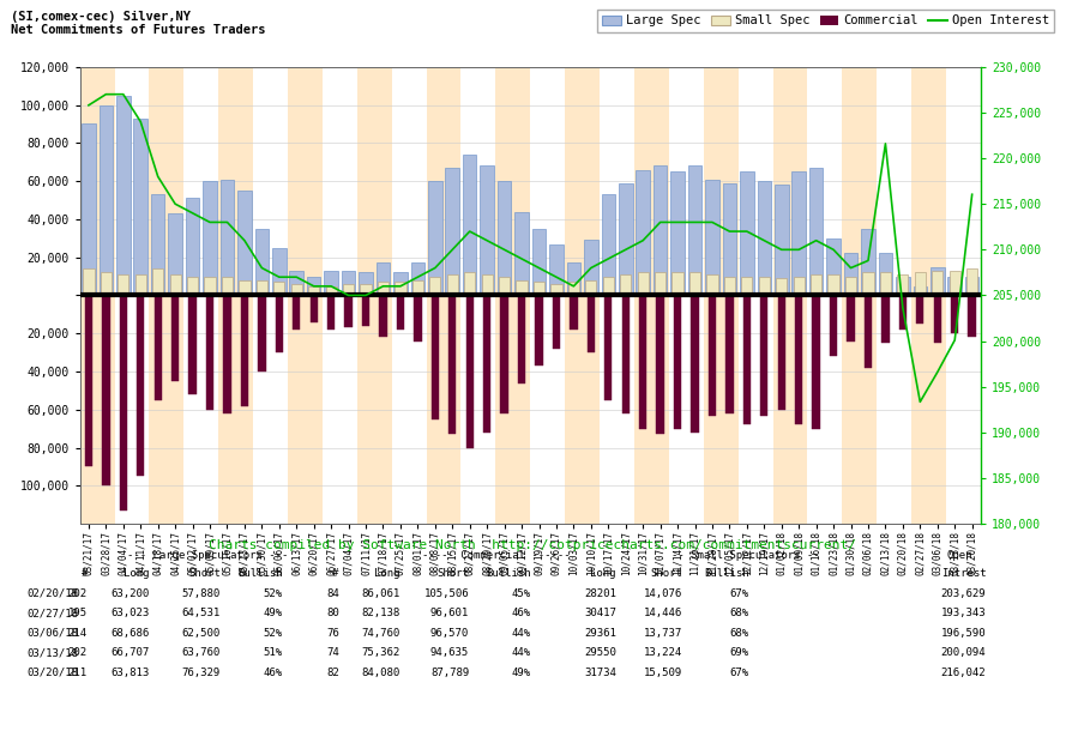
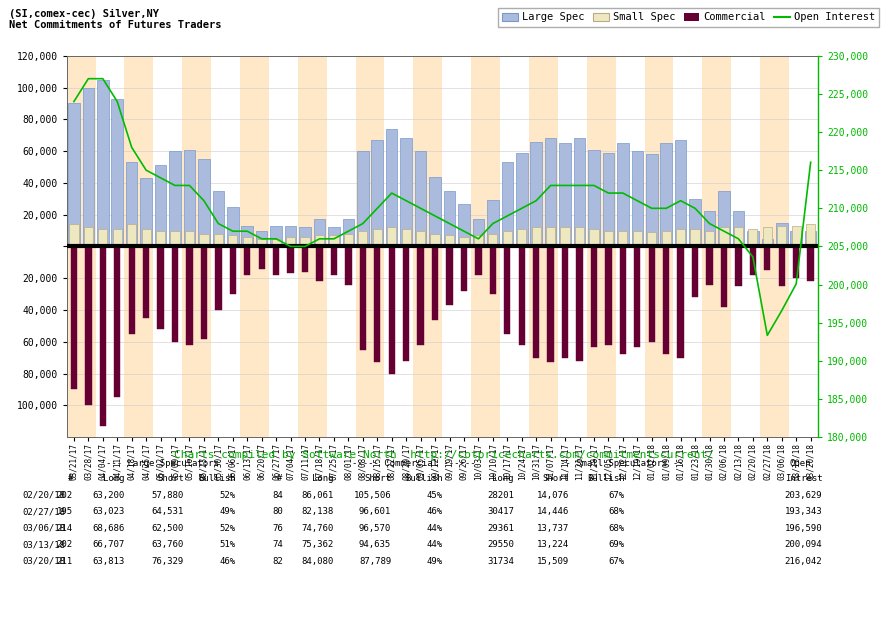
Open Interest/03/21/17: 225,800 -> 224,000
Open Interest/02/06/18: 208,800 -> 207,000
Open Interest/02/13/18: 221,600 -> 206,000
